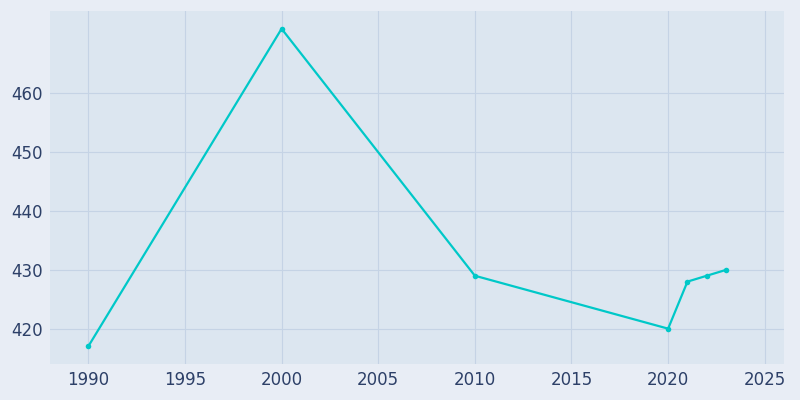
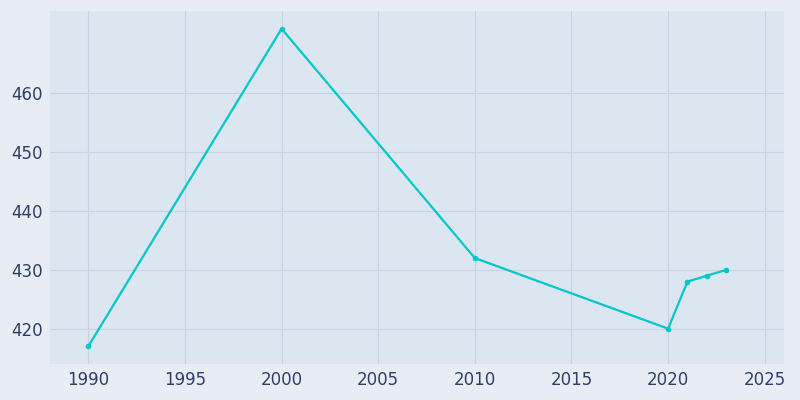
2010: 429 -> 432
